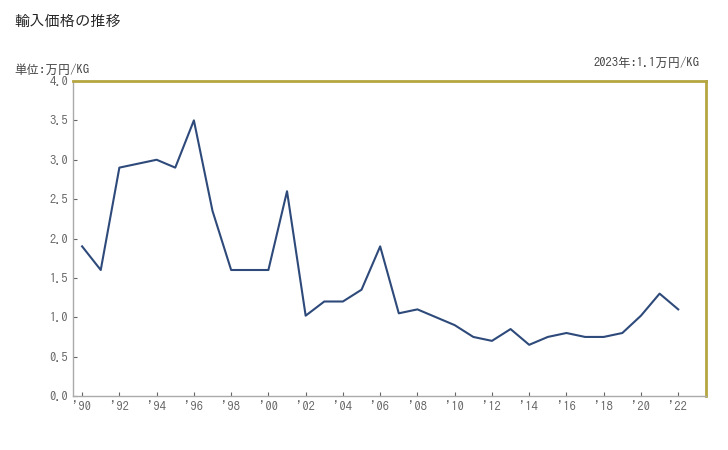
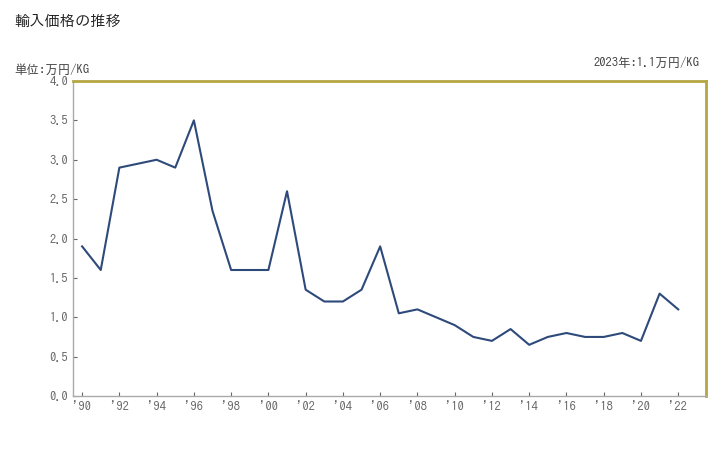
'02: 1.02 -> 1.35
'20: 1.02 -> 0.70
